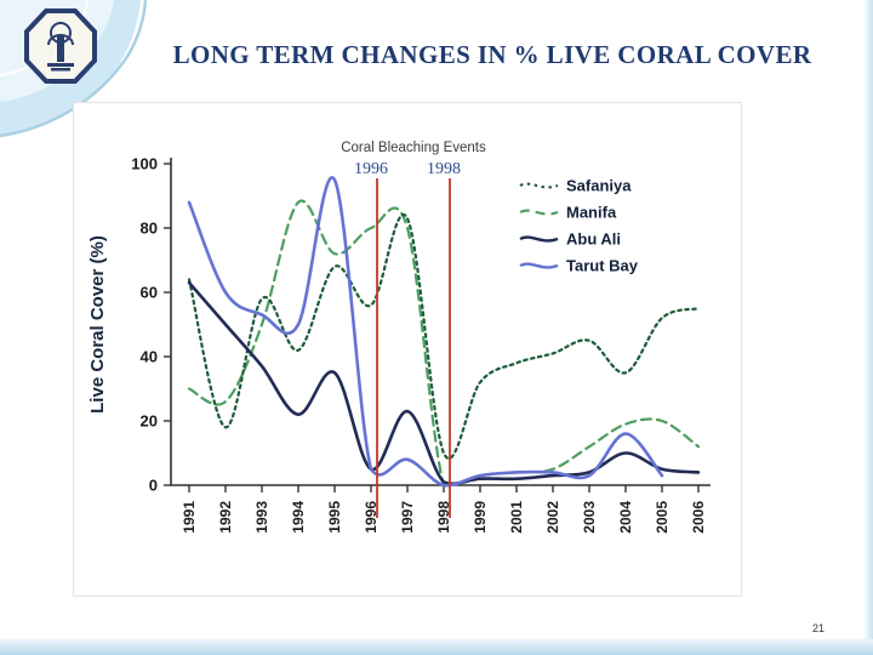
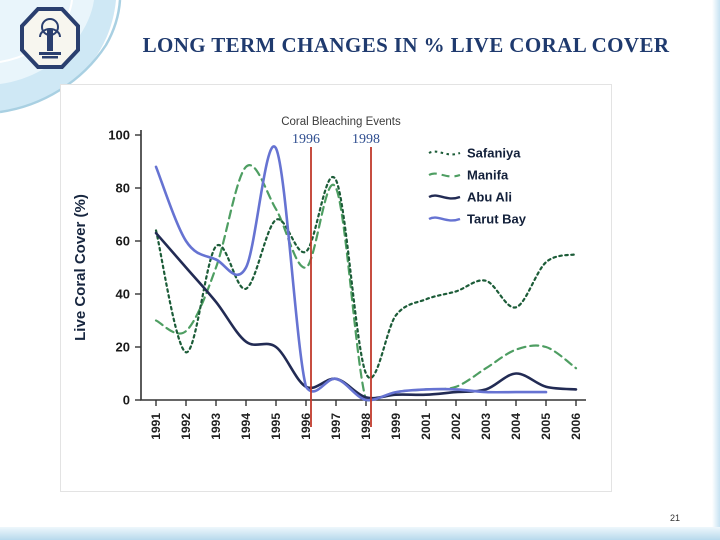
Abu Ali/1995: 35 -> 20
Manifa/1996: 80 -> 50
Abu Ali/1997: 23 -> 8
Tarut Bay/2004: 16 -> 3
